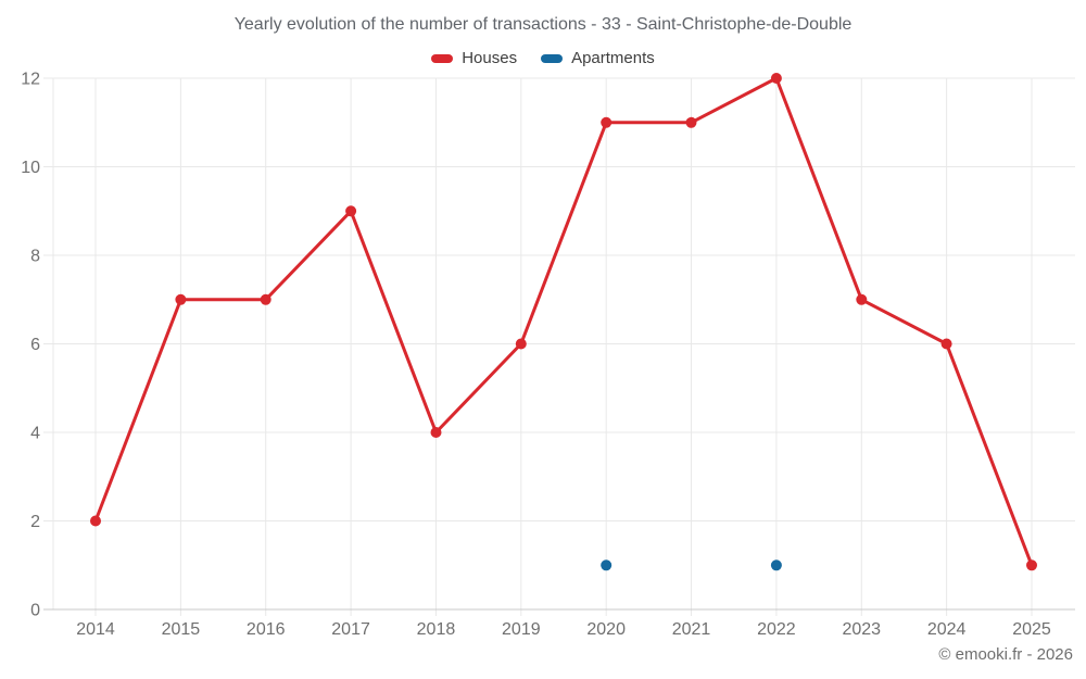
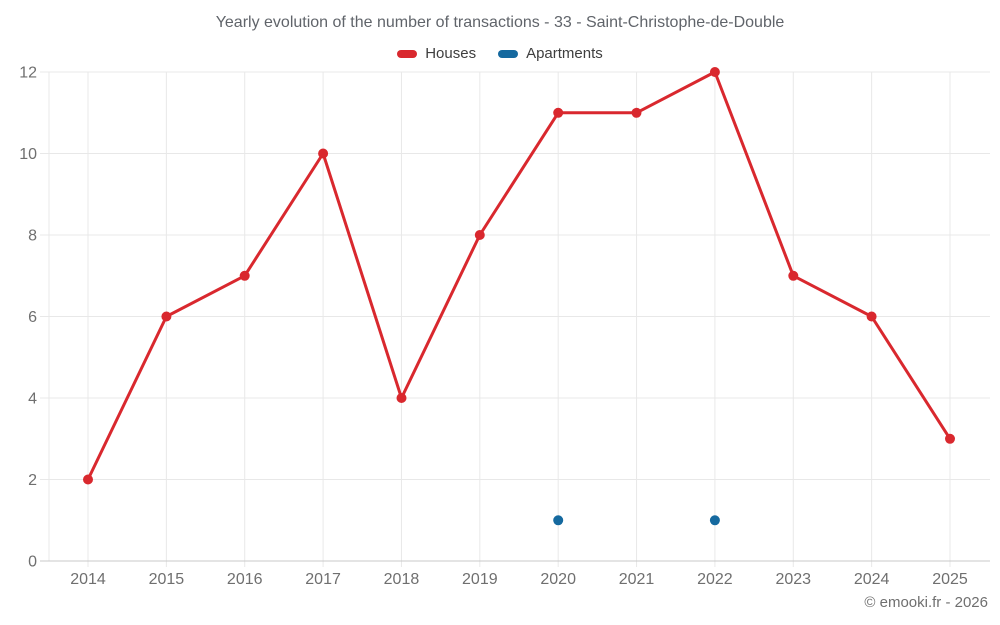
Houses/2015: 7 -> 6
Houses/2017: 9 -> 10
Houses/2019: 6 -> 8
Houses/2025: 1 -> 3
